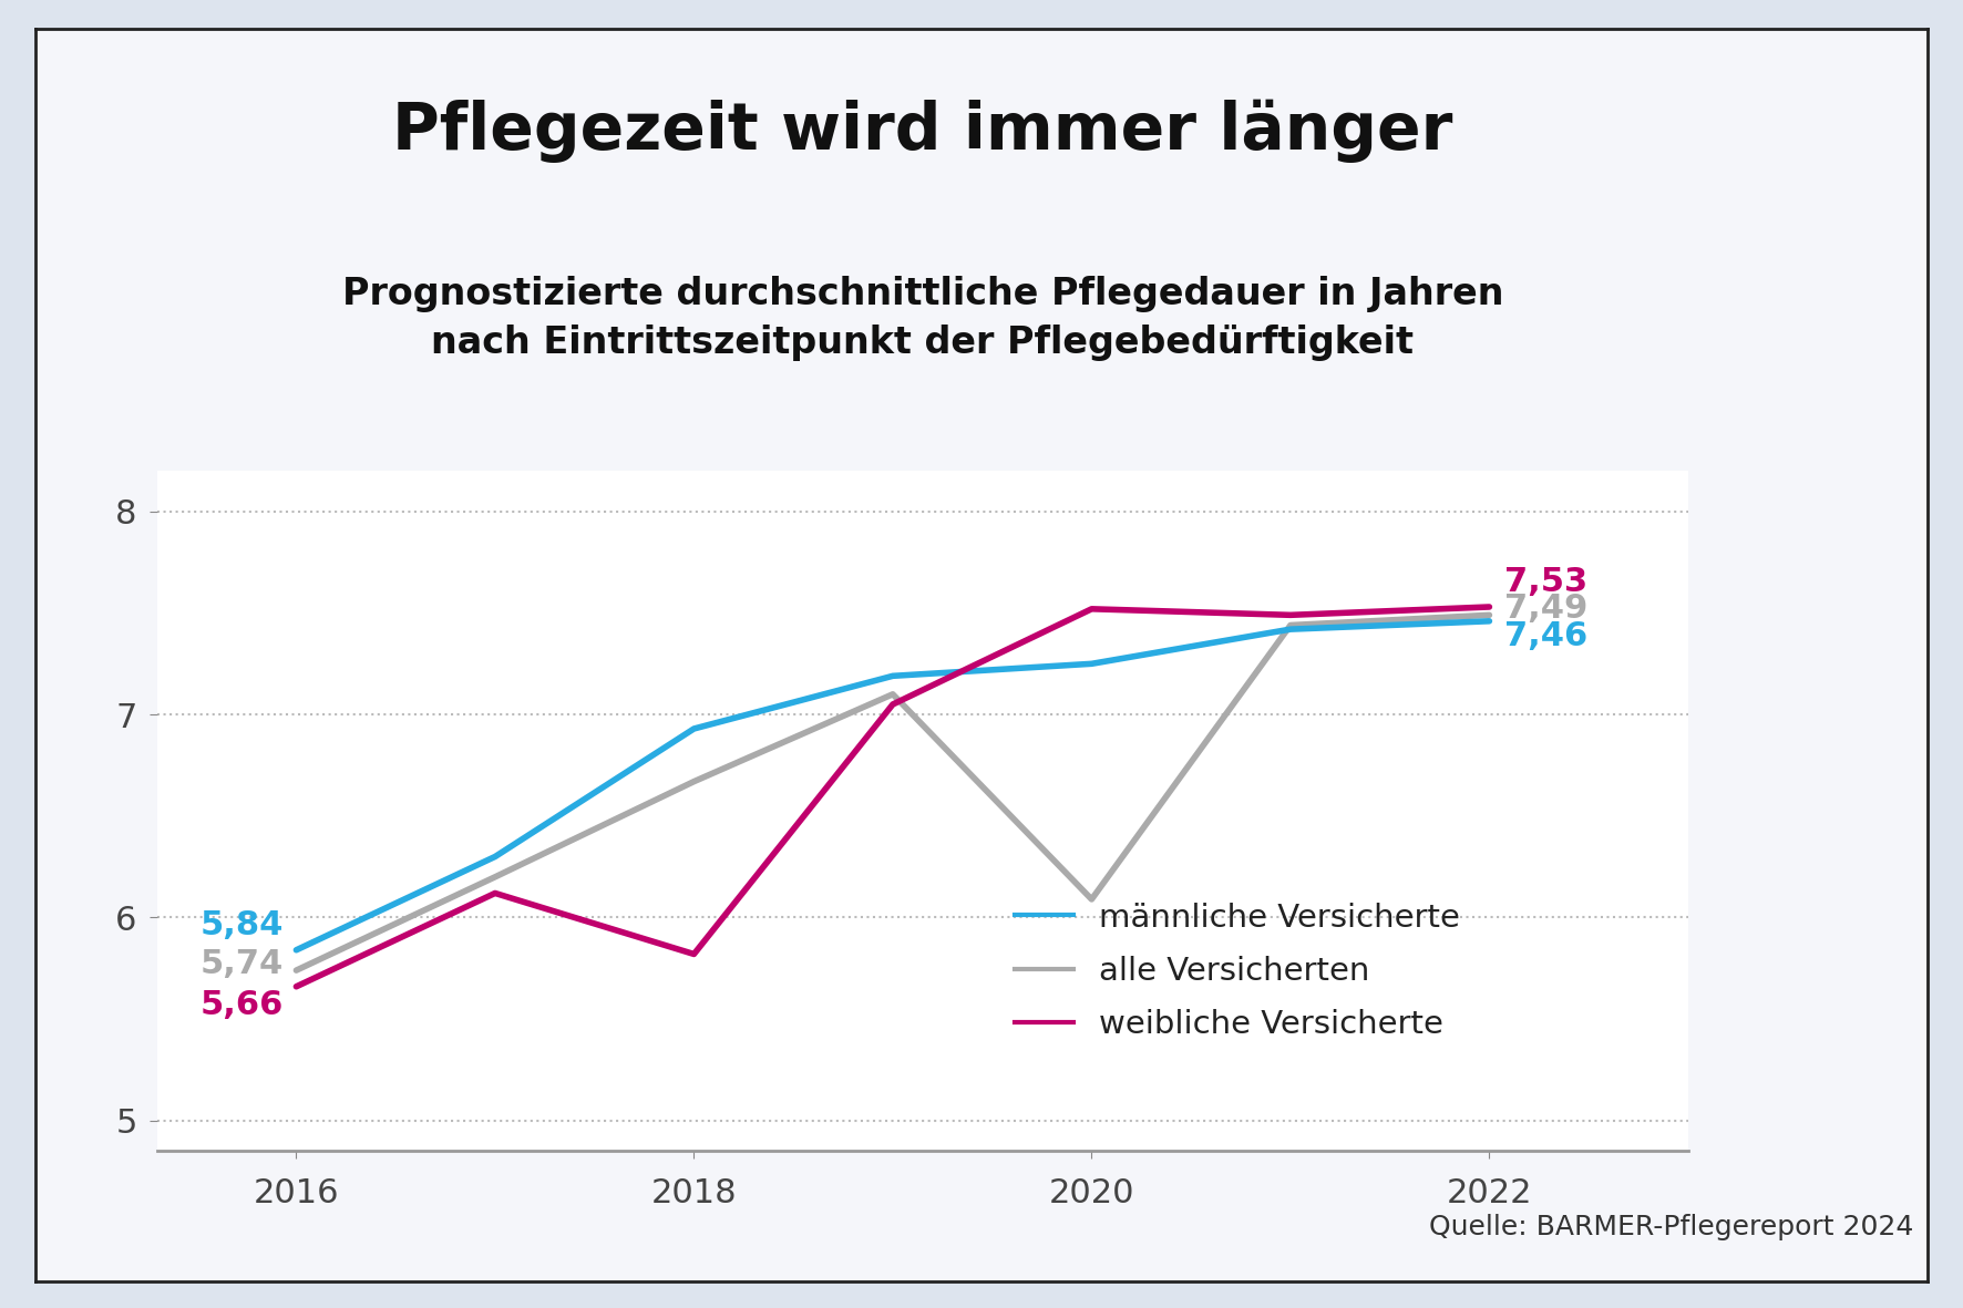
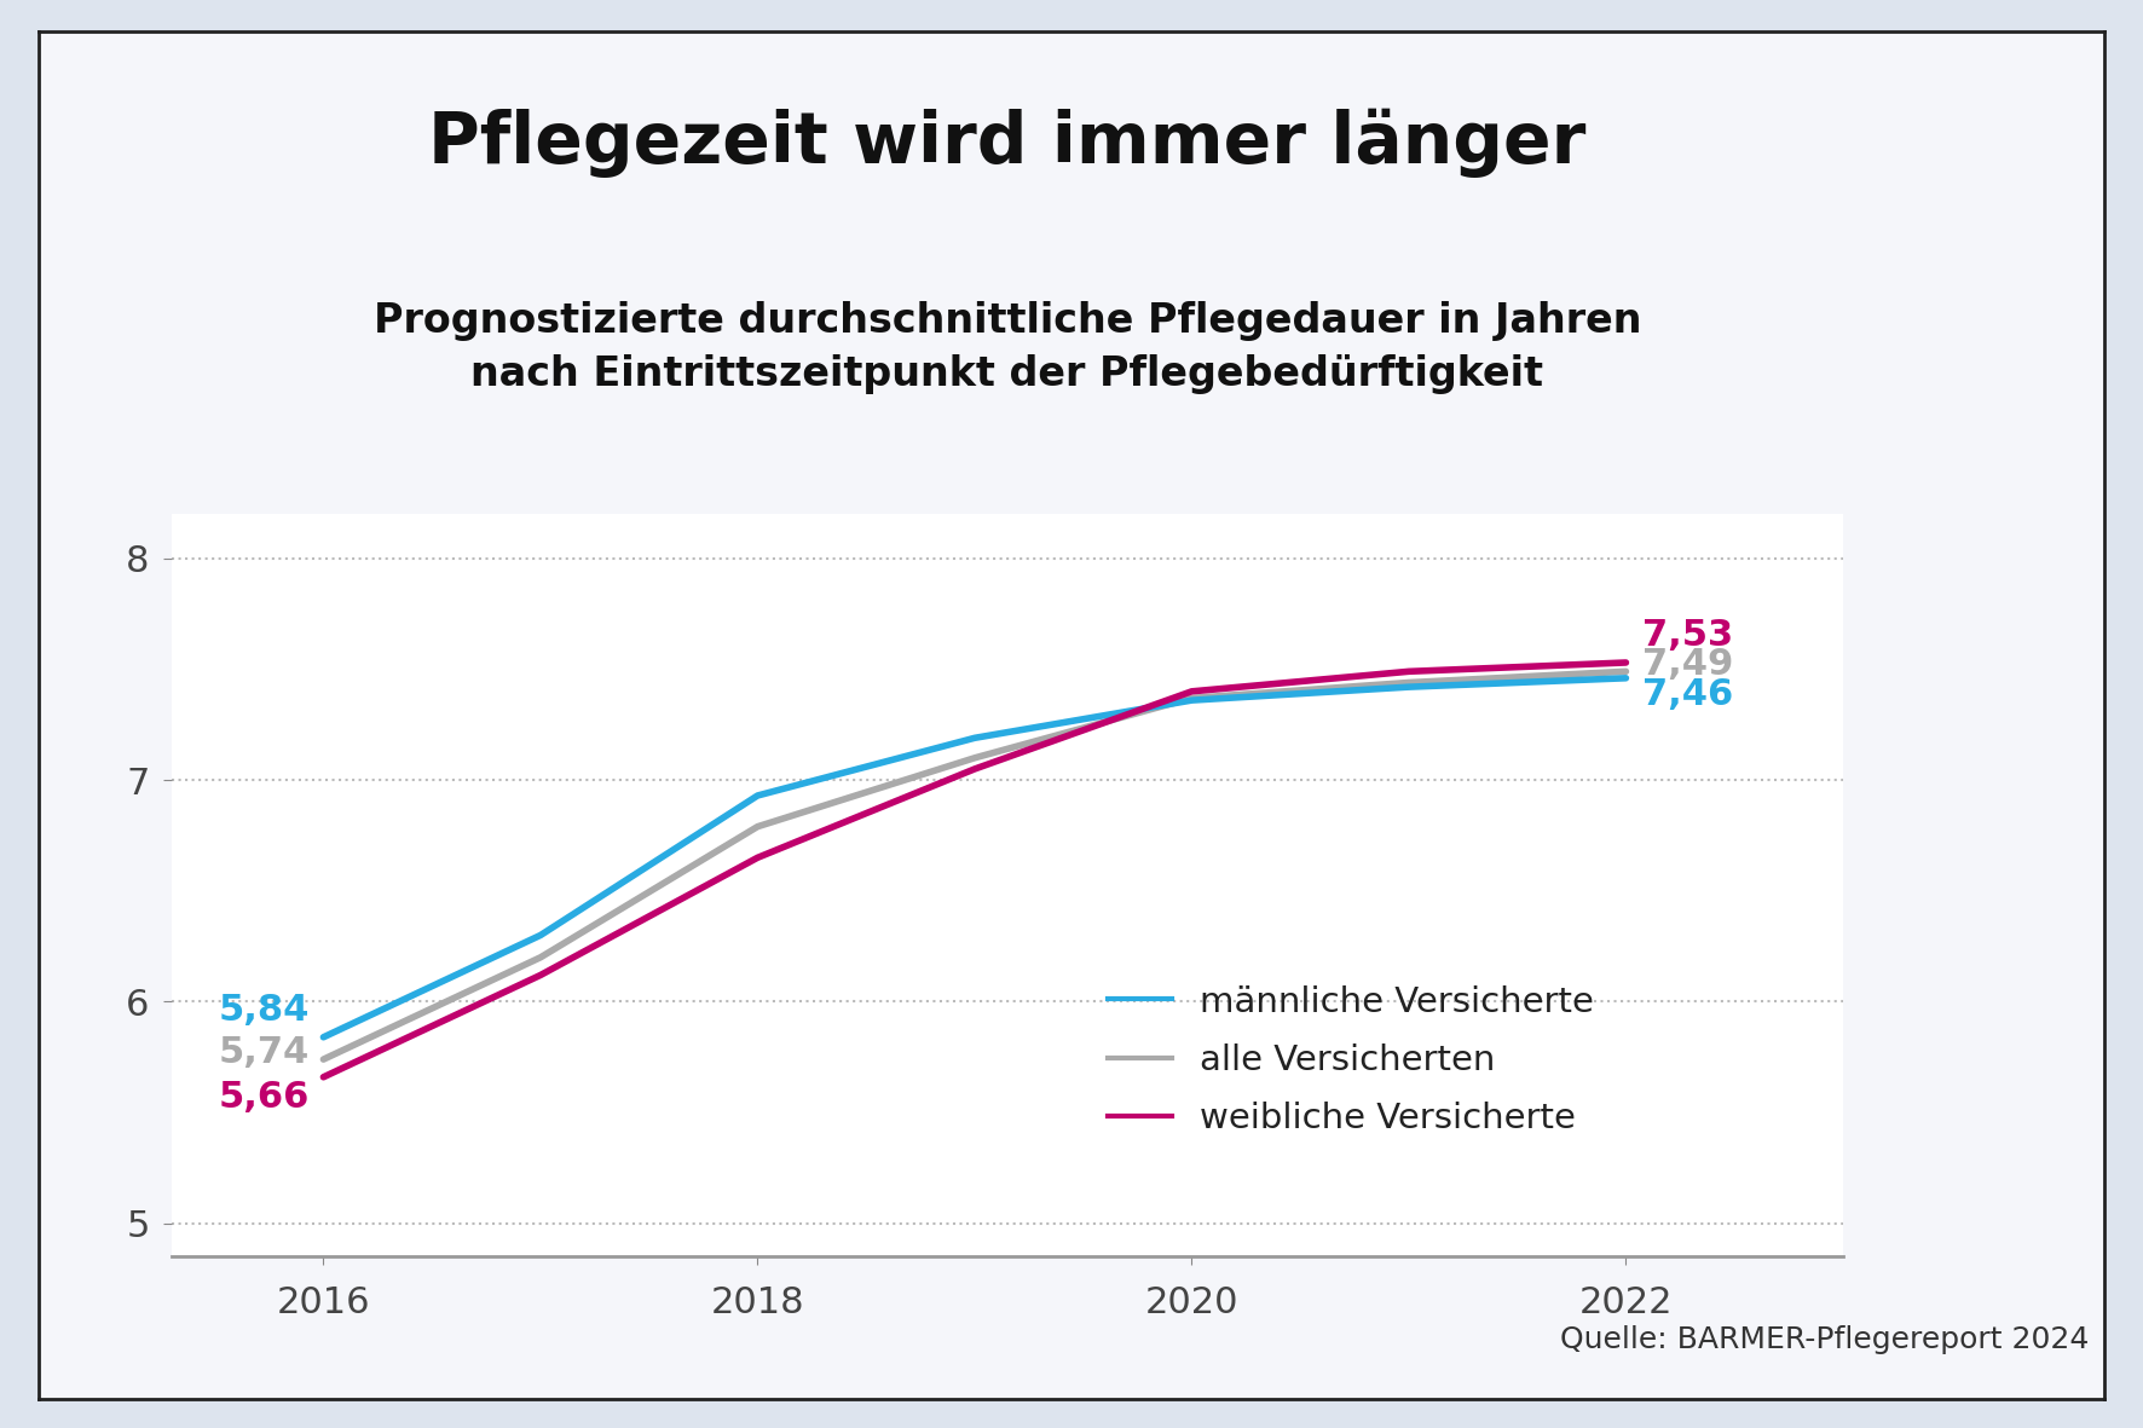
alle Versicherten/2018: 6.67 -> 6.79
weibliche Versicherte/2018: 5.82 -> 6.65
männliche Versicherte/2020: 7.25 -> 7.36
alle Versicherten/2020: 6.09 -> 7.37
weibliche Versicherte/2020: 7.52 -> 7.40
